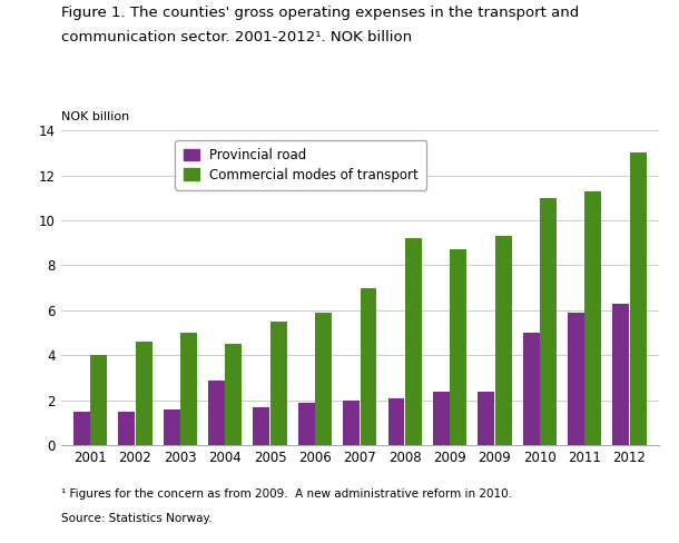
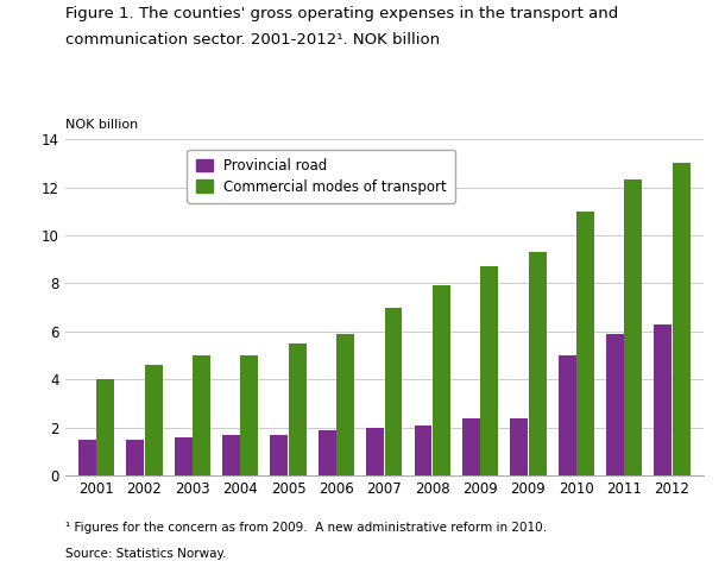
Provincial road/2004: 2.9 -> 1.7
Commercial modes of transport/2004: 4.5 -> 5.0
Commercial modes of transport/2008: 9.2 -> 7.9
Commercial modes of transport/2011: 11.3 -> 12.3
